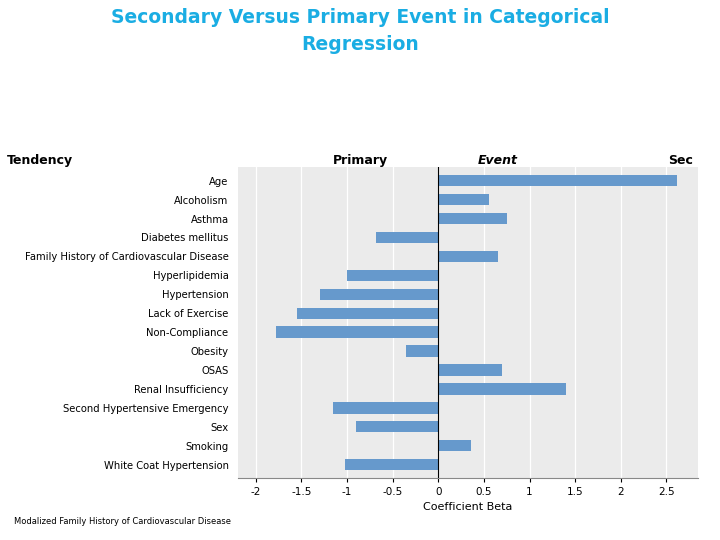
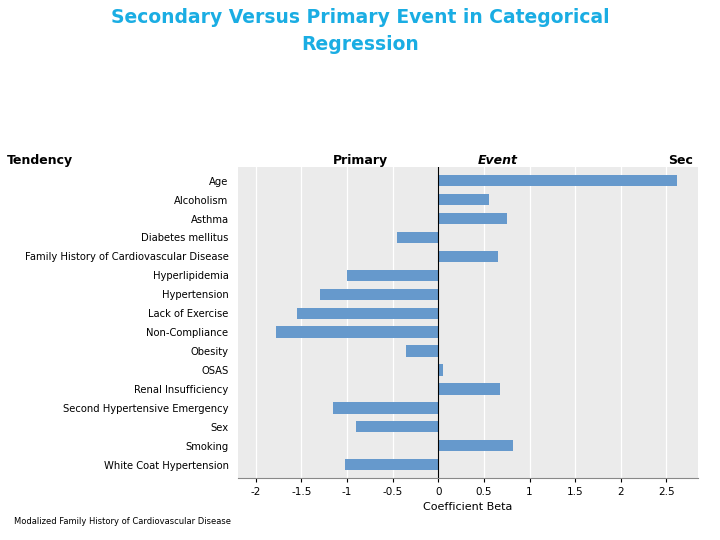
Diabetes mellitus: -0.68 -> -0.45
OSAS: 0.70 -> 0.05
Renal Insufficiency: 1.40 -> 0.68
Smoking: 0.36 -> 0.82
